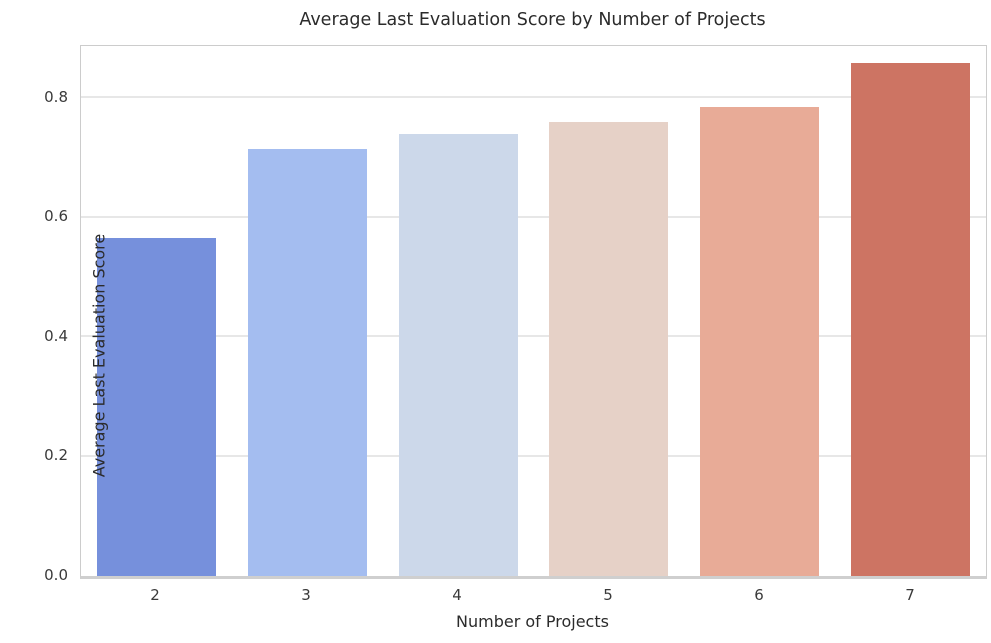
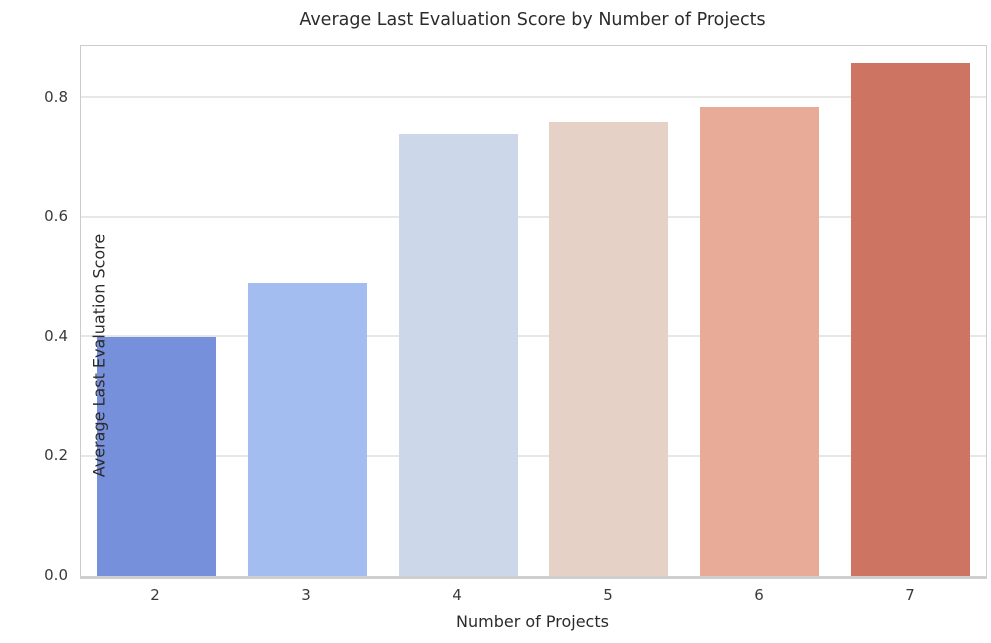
2: 0.56 -> 0.40
3: 0.71 -> 0.49
